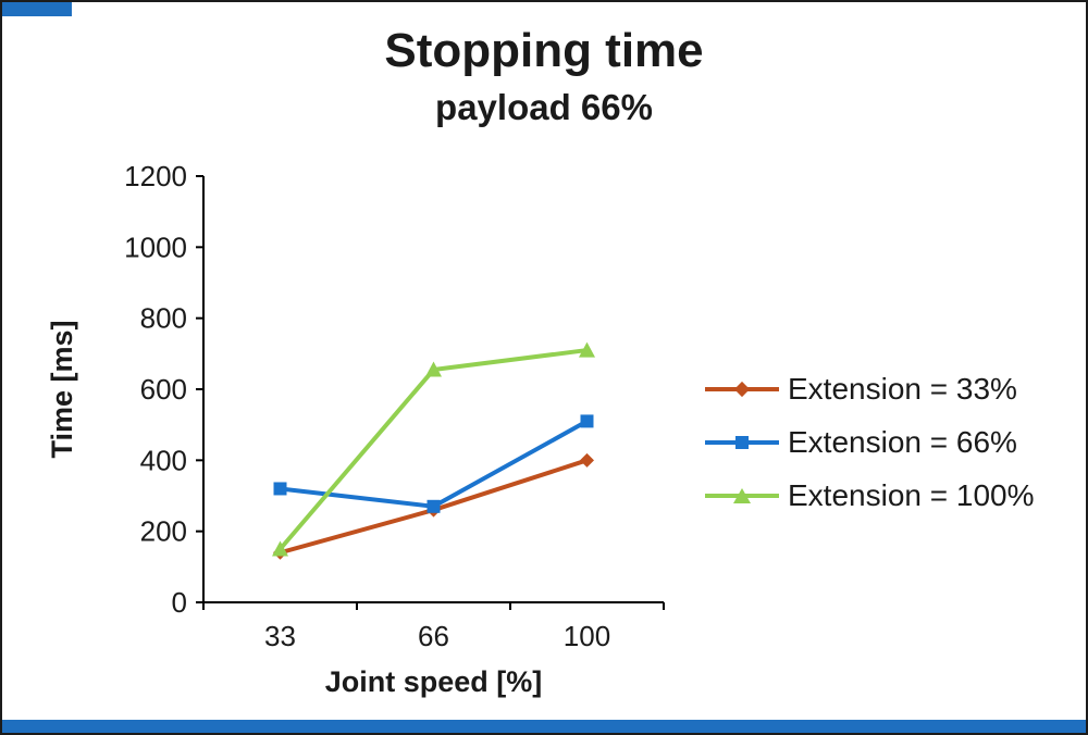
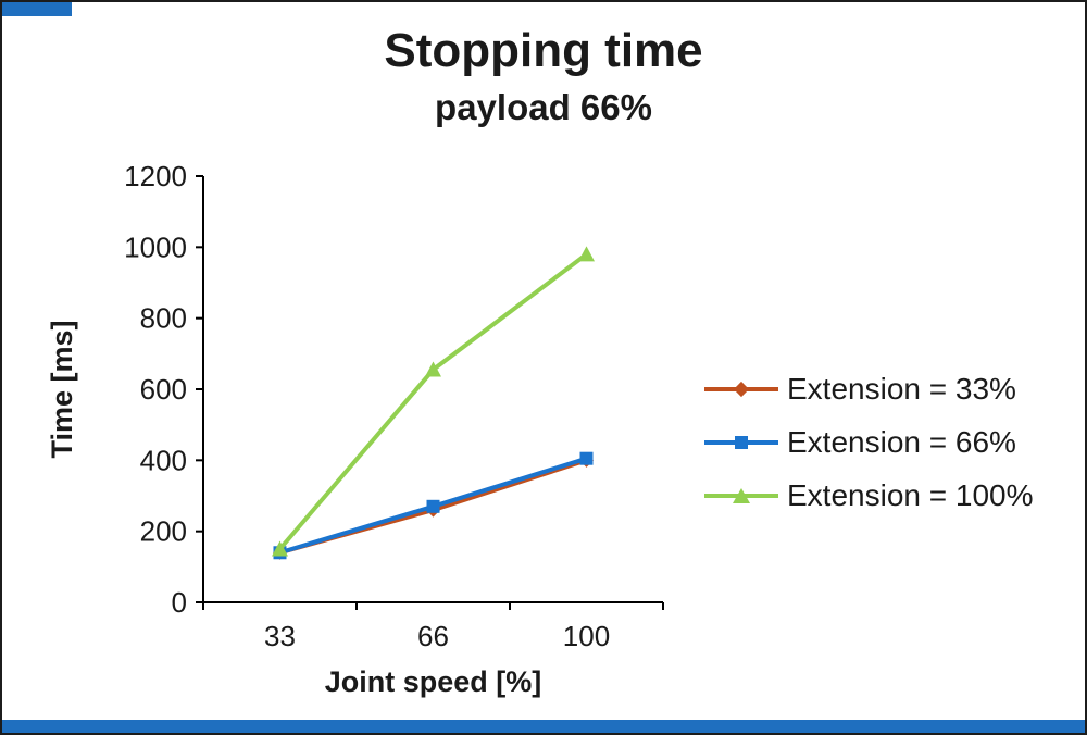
Extension = 66%/33: 320 -> 140
Extension = 66%/100: 510 -> 400
Extension = 100%/100: 710 -> 980
